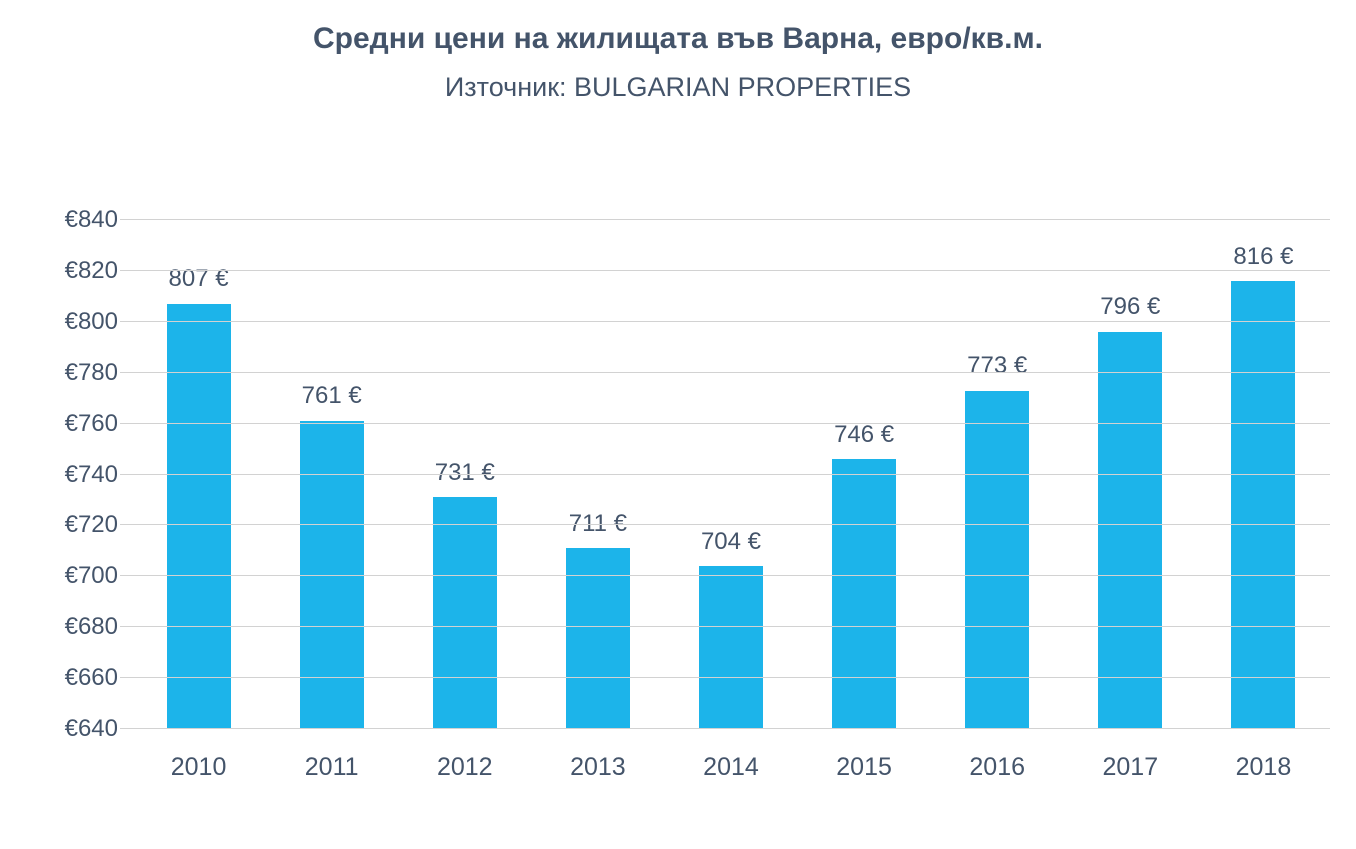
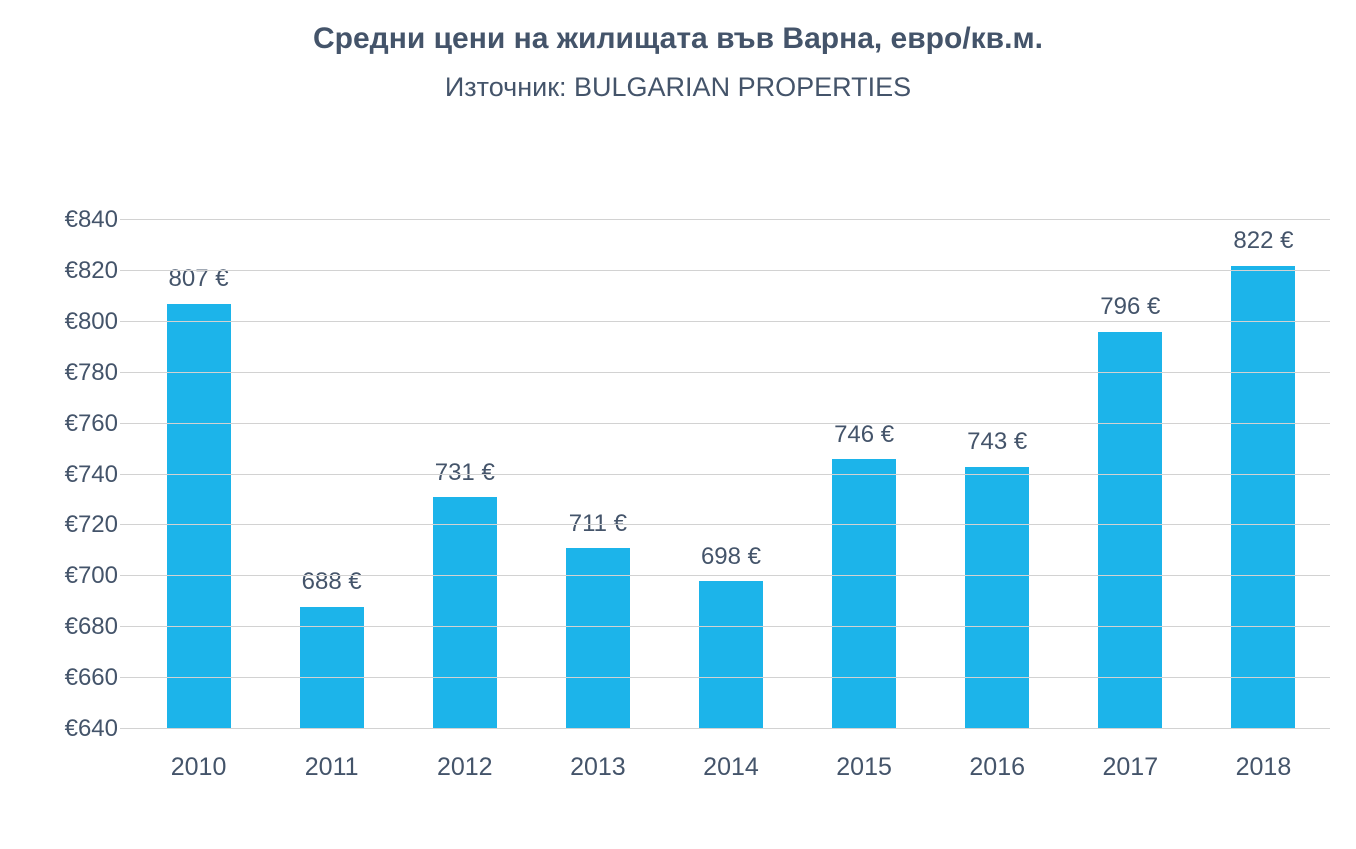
2011: 761 -> 688
2014: 704 -> 698
2016: 773 -> 743
2018: 816 -> 822
